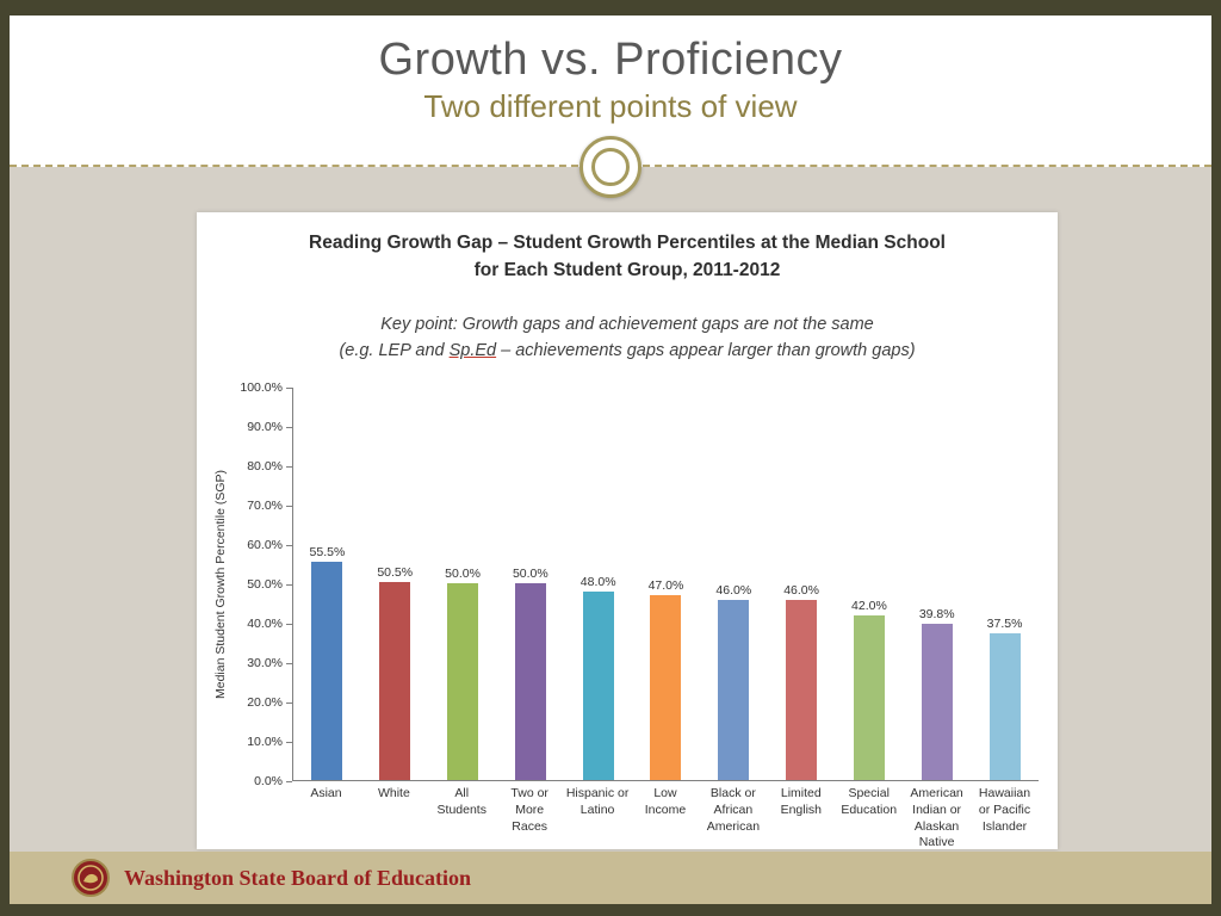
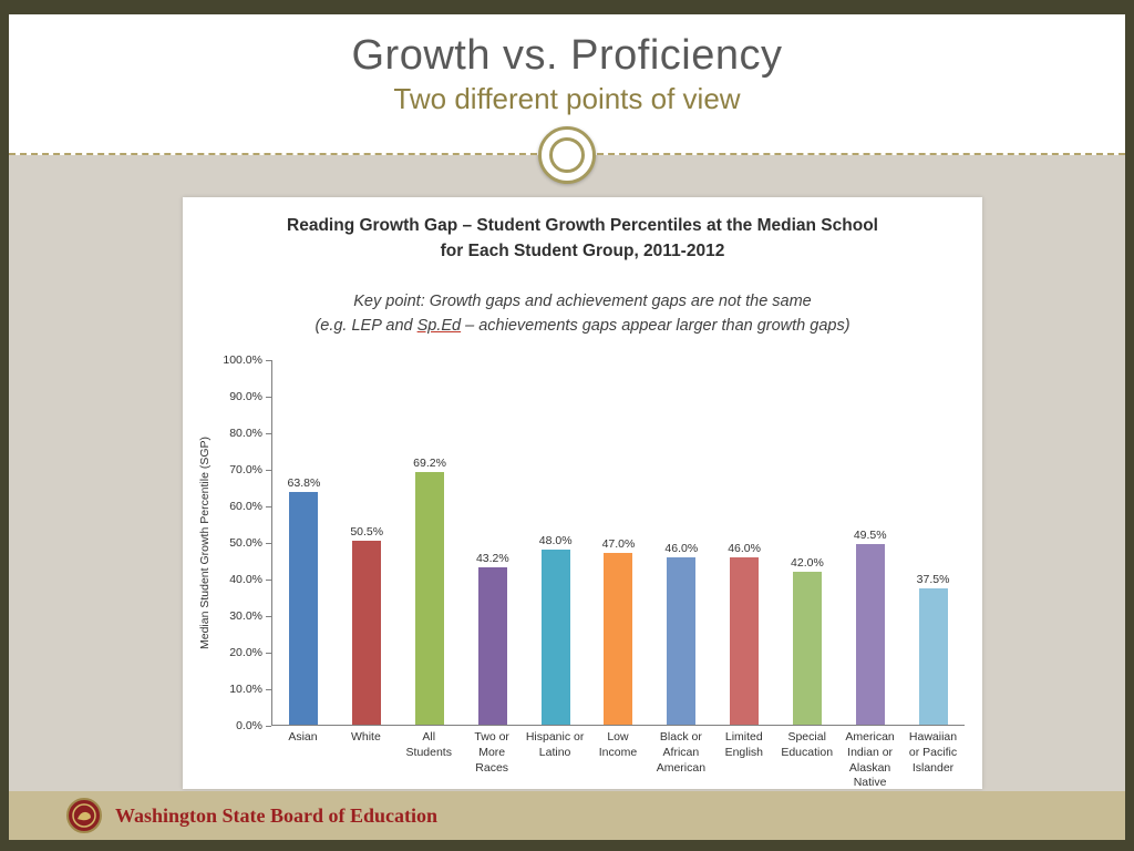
Asian: 55.5% -> 63.8%
All Students: 50.0% -> 69.2%
Two or More Races: 50.0% -> 43.2%
American Indian or Alaskan Native: 39.8% -> 49.5%
